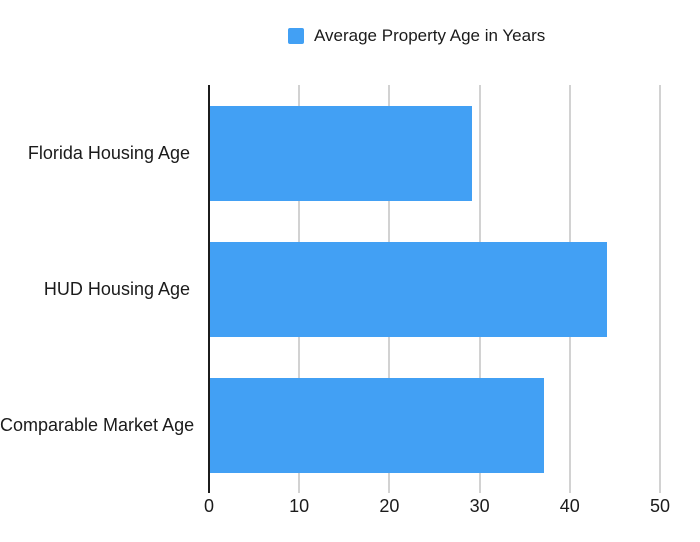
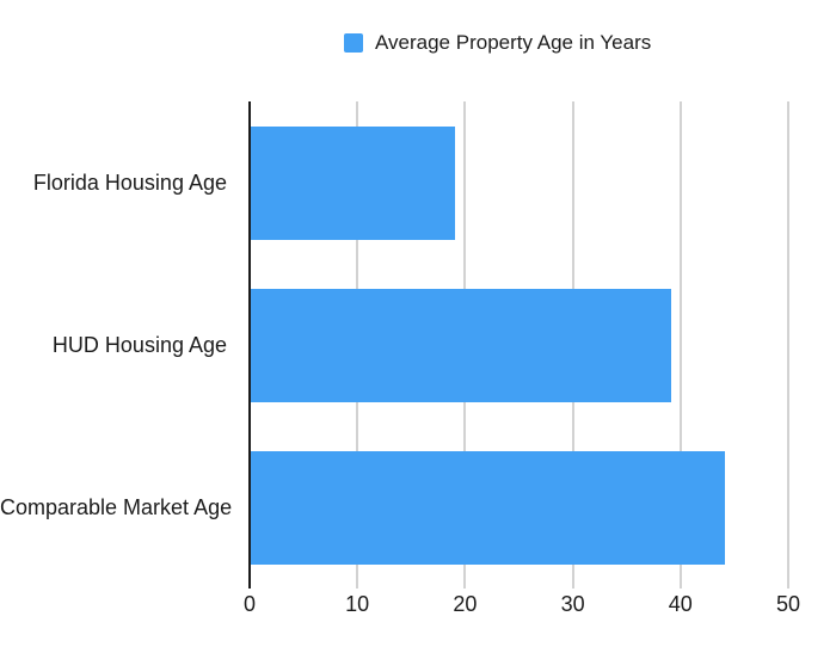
Florida Housing Age: 29 -> 19
HUD Housing Age: 44 -> 39
Comparable Market Age: 37 -> 44
